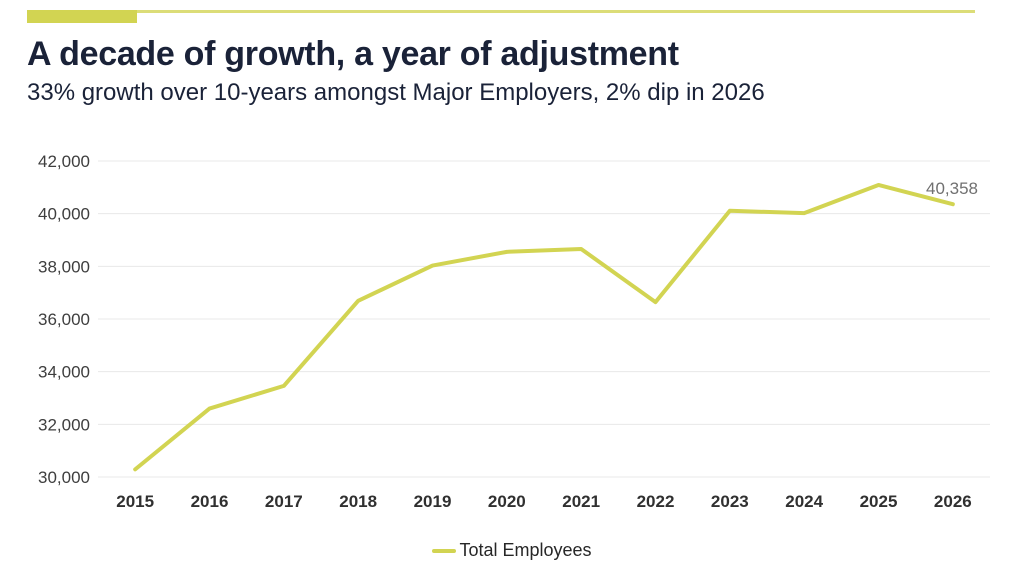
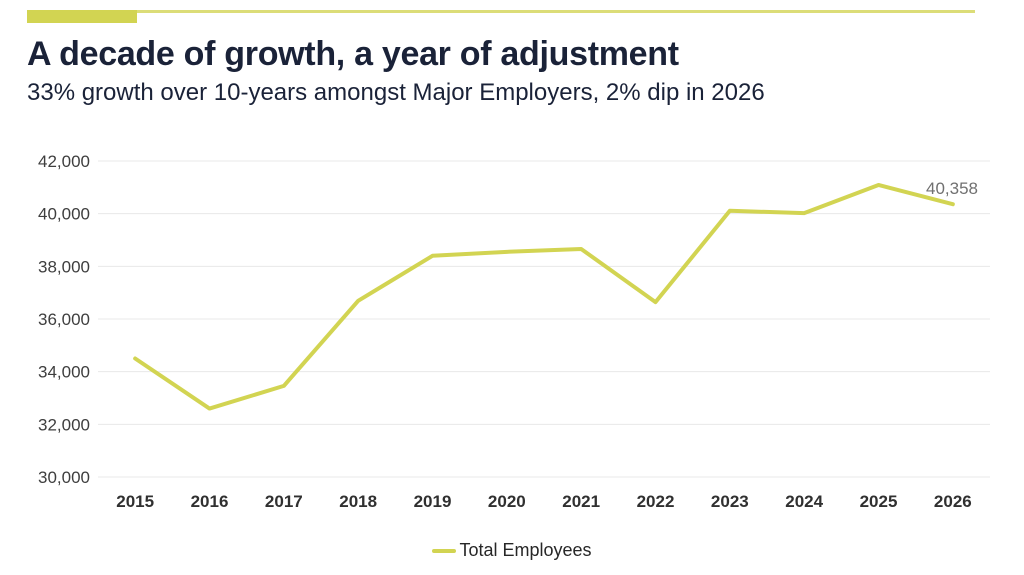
2015: 30300 -> 34500
2019: 38000 -> 38400
